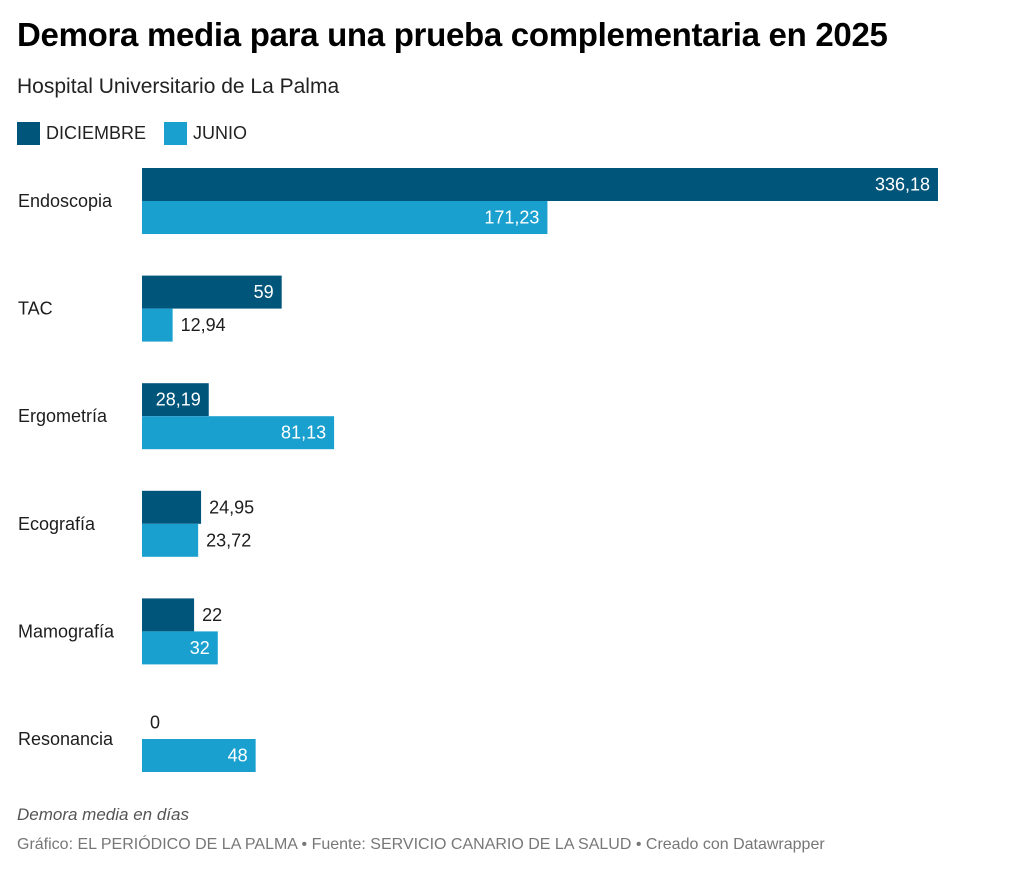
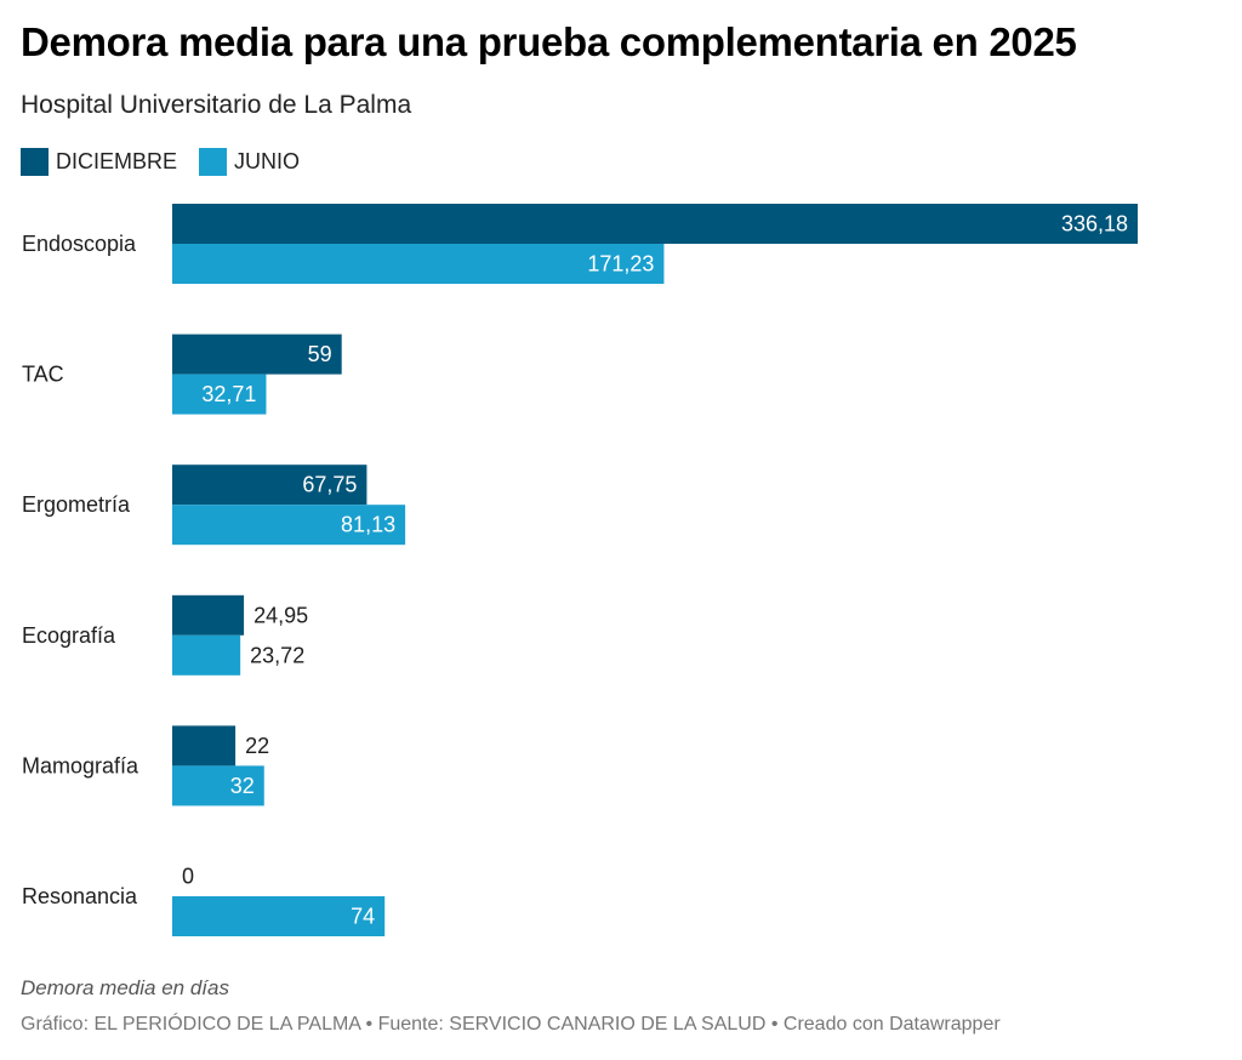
JUNIO/TAC: 12,94 -> 32,71
DICIEMBRE/Ergometría: 28,19 -> 67,75
JUNIO/Resonancia: 48 -> 74
